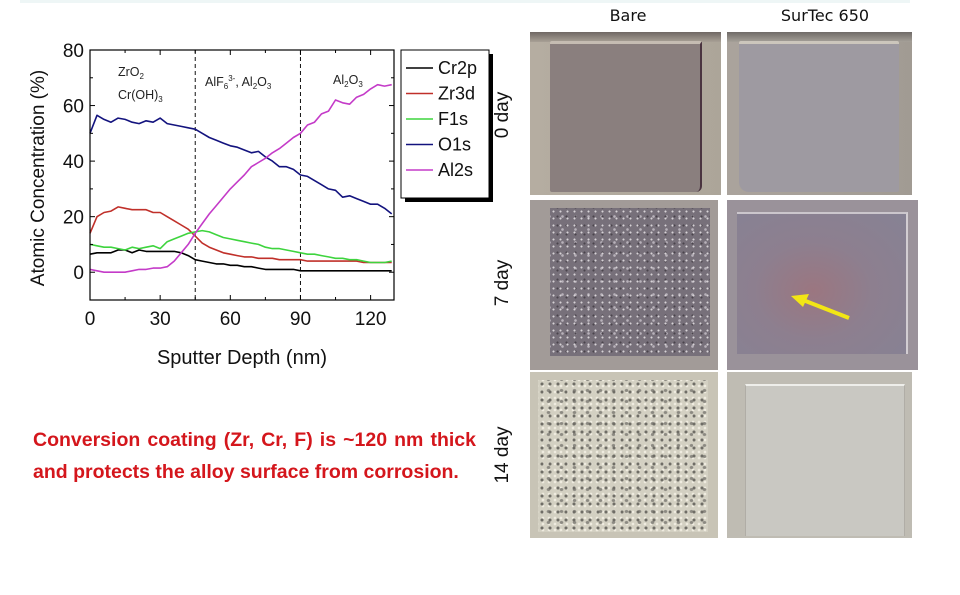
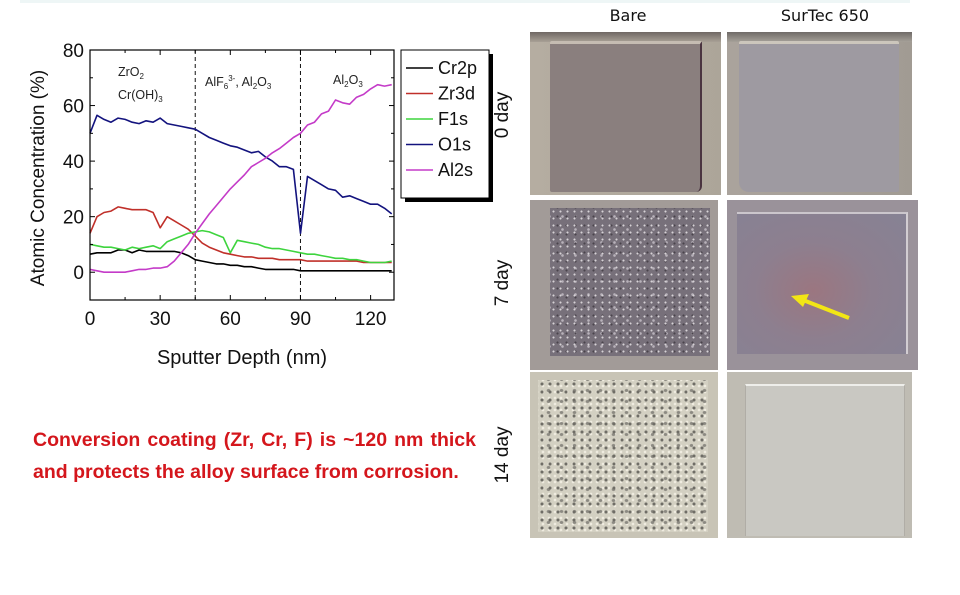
Zr3d/30: 22 -> 16
F1s/60: 12 -> 7
O1s/90: 35 -> 14
